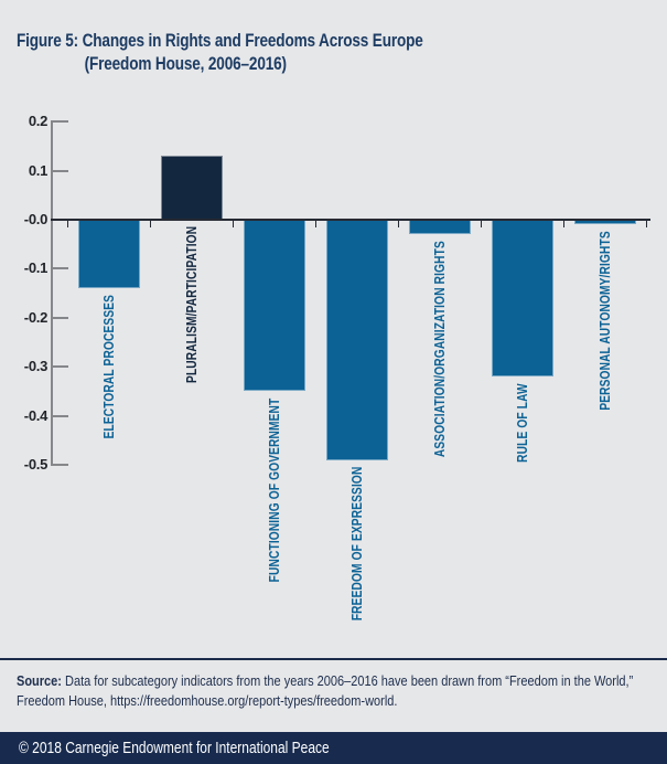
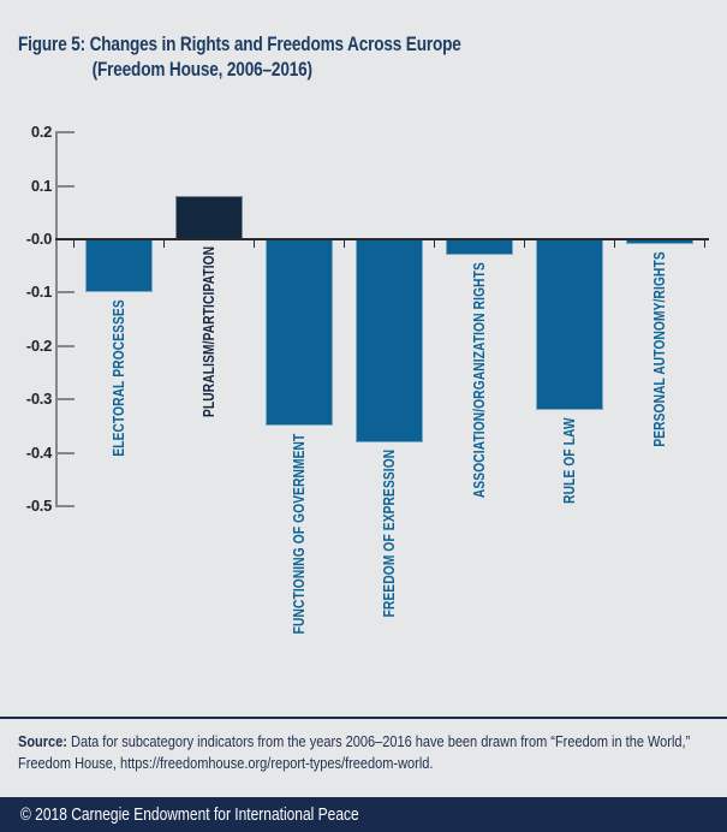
ELECTORAL PROCESSES: -0.14 -> -0.10
PLURALISM/PARTICIPATION: 0.13 -> 0.08
FREEDOM OF EXPRESSION: -0.49 -> -0.38
